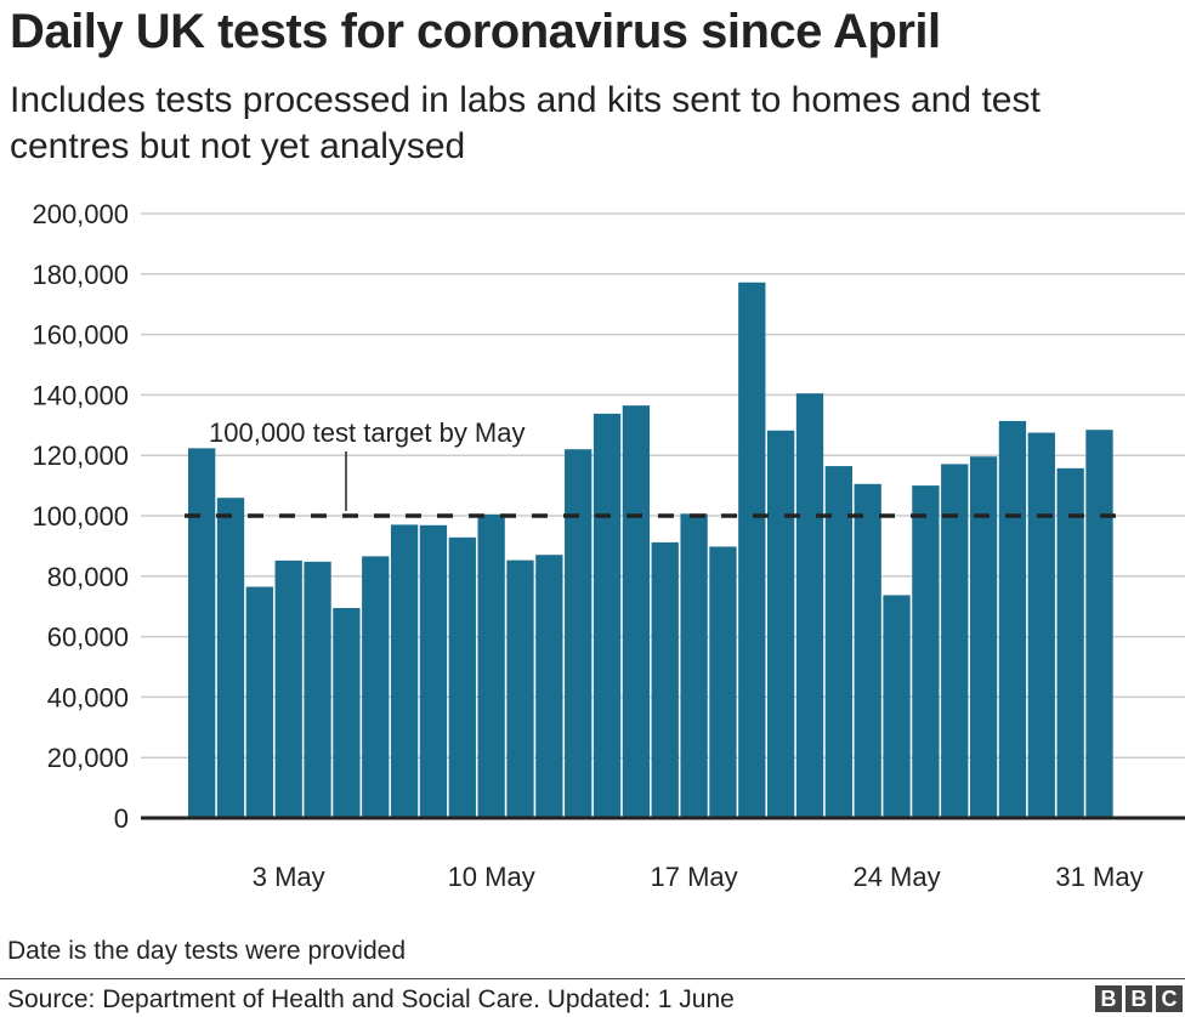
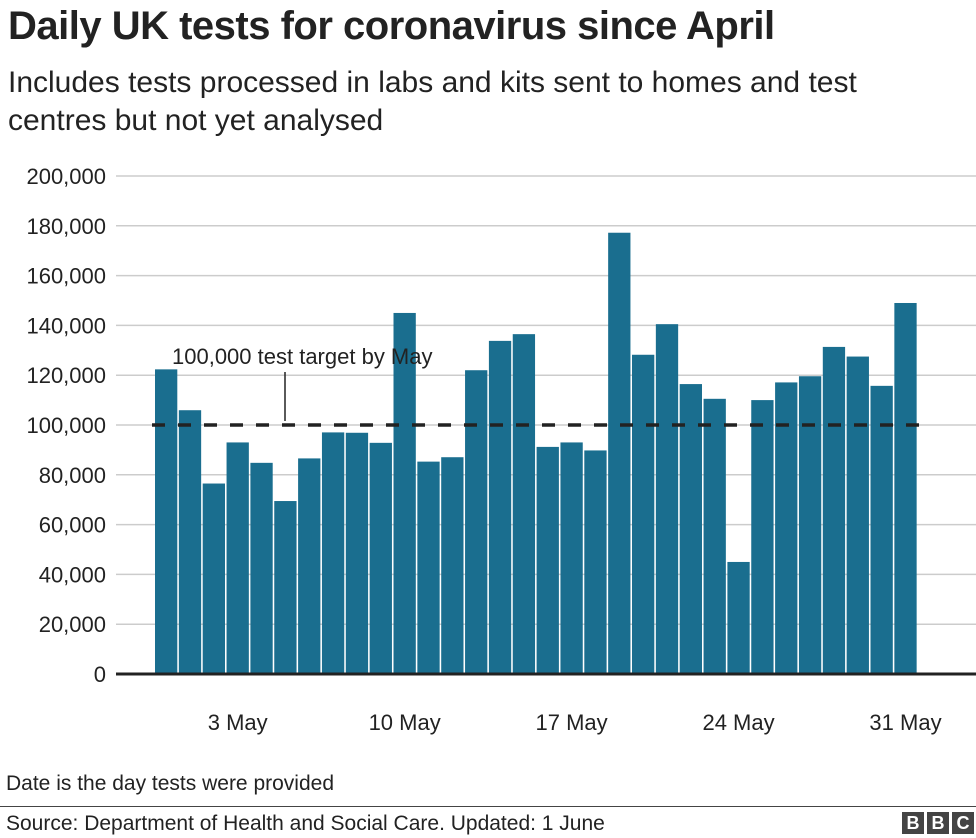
3 May: 85000 -> 93000
10 May: 100000 -> 145000
17 May: 101000 -> 93000
24 May: 74000 -> 45000
31 May: 128000 -> 149000
